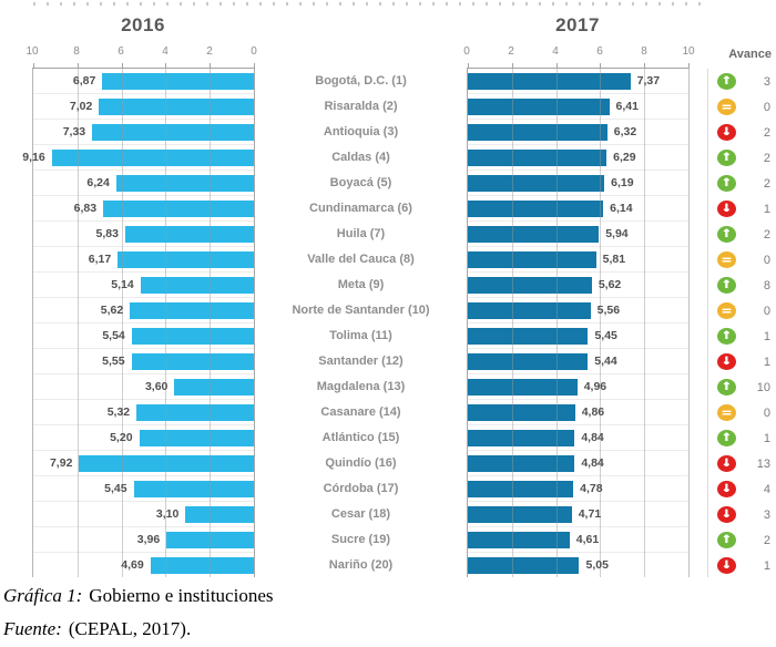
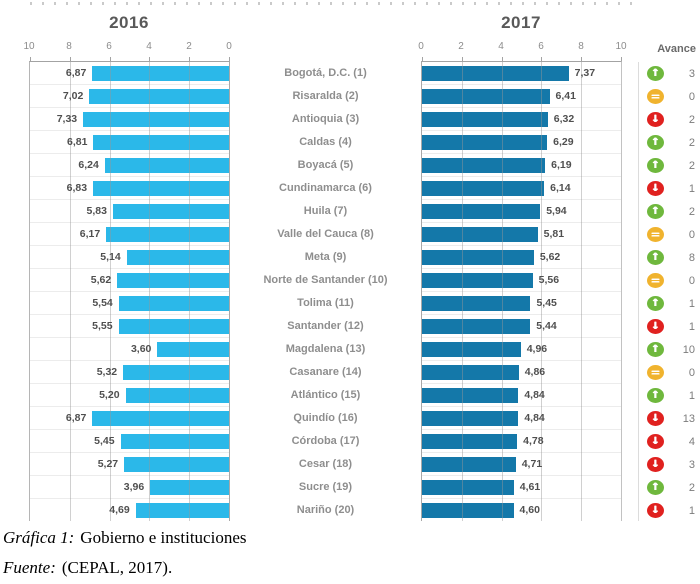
2016/Caldas (4): 9,16 -> 6,81
2016/Quindío (16): 7,92 -> 6,87
2016/Cesar (18): 3,10 -> 5,27
2017/Nariño (20): 5,05 -> 4,60
